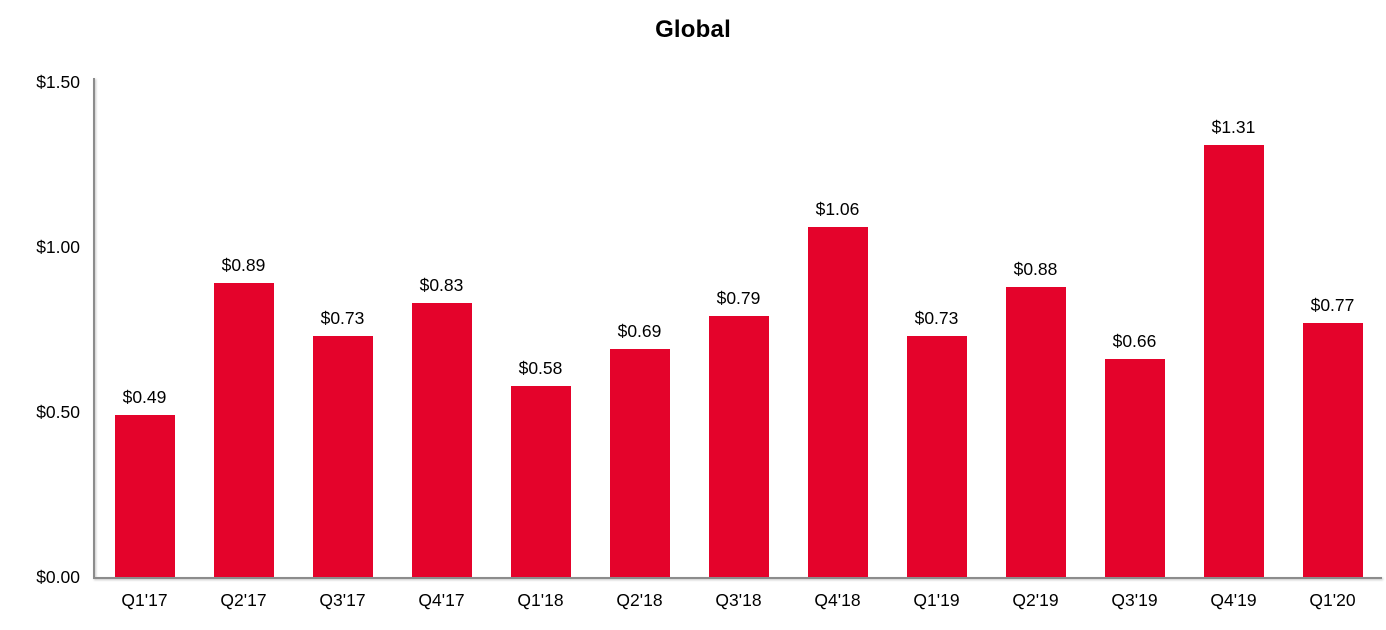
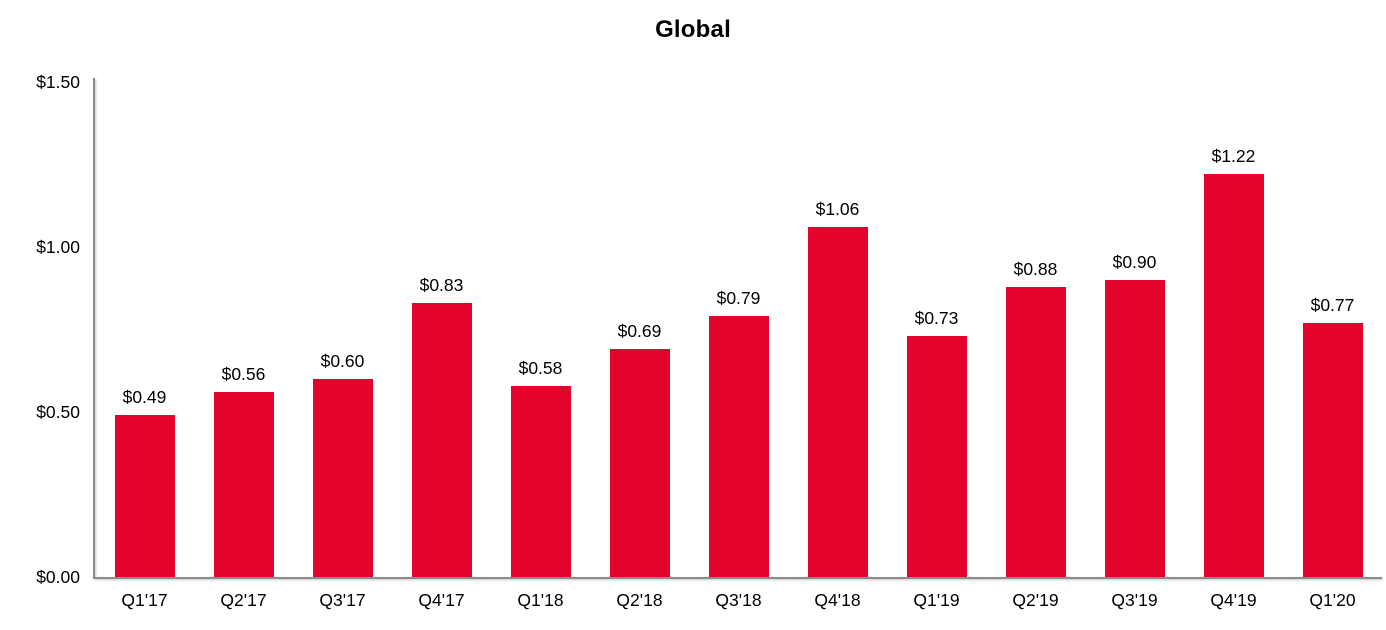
Q2'17: $0.89 -> $0.56
Q3'17: $0.73 -> $0.60
Q3'19: $0.66 -> $0.90
Q4'19: $1.31 -> $1.22
